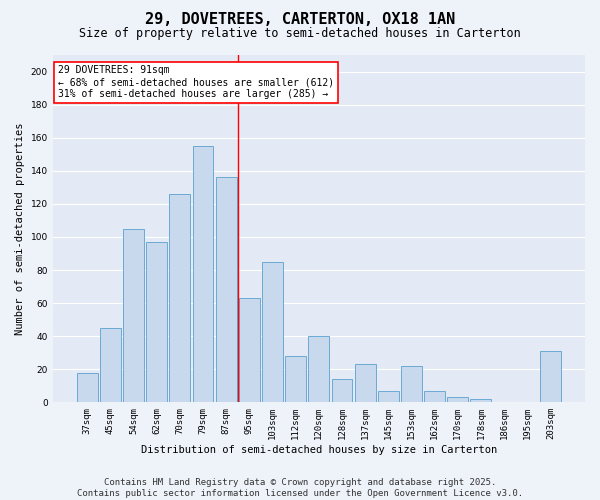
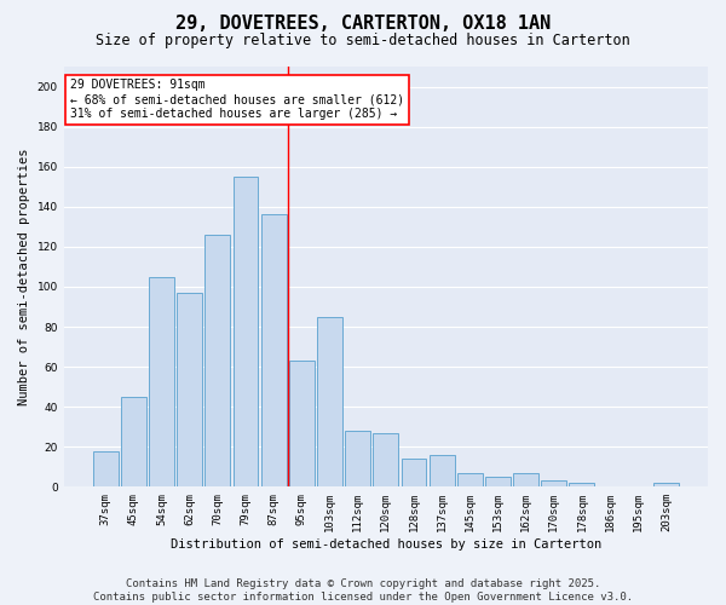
120sqm: 40 -> 27
137sqm: 23 -> 16
153sqm: 22 -> 5
203sqm: 31 -> 2
